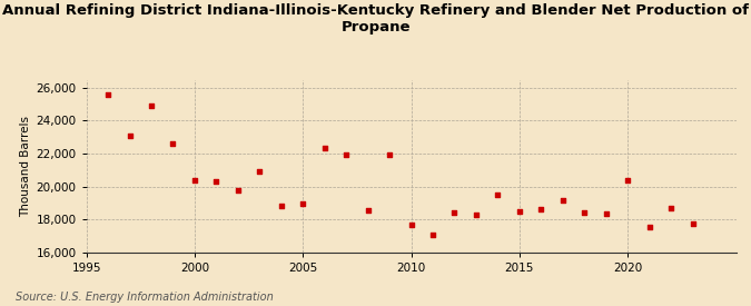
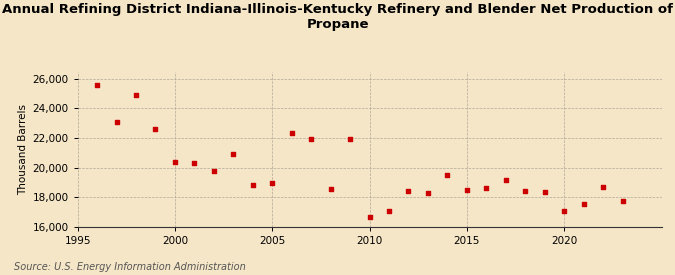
2010: 17,700 -> 16,600
2020: 20,400 -> 17,100
